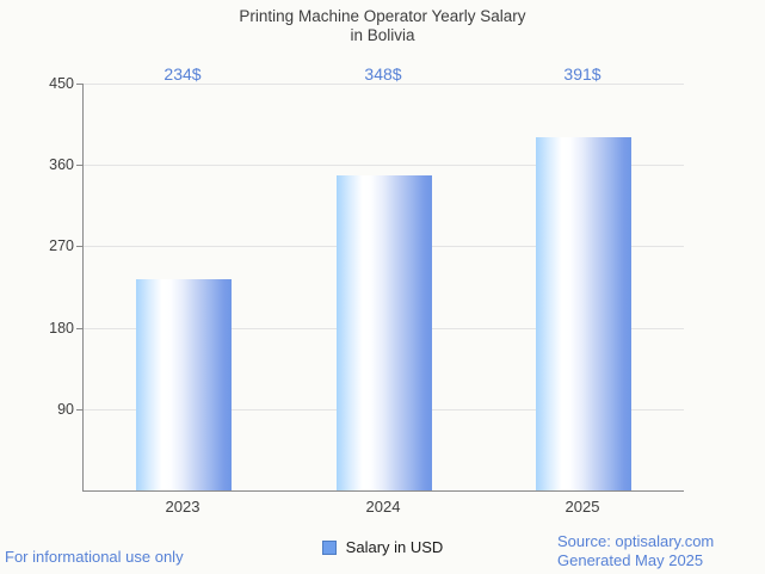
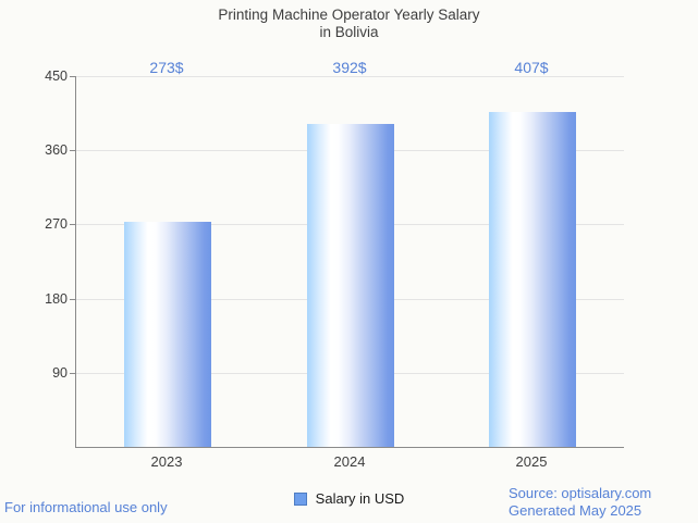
2023: 234 -> 273
2024: 348 -> 392
2025: 391 -> 407
